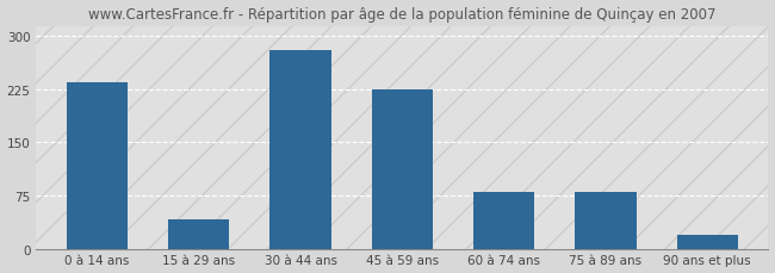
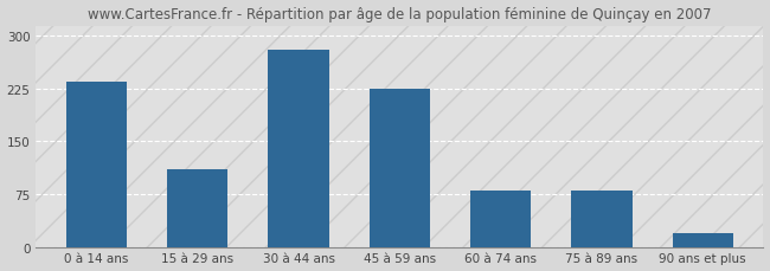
15 à 29 ans: 42 -> 110
